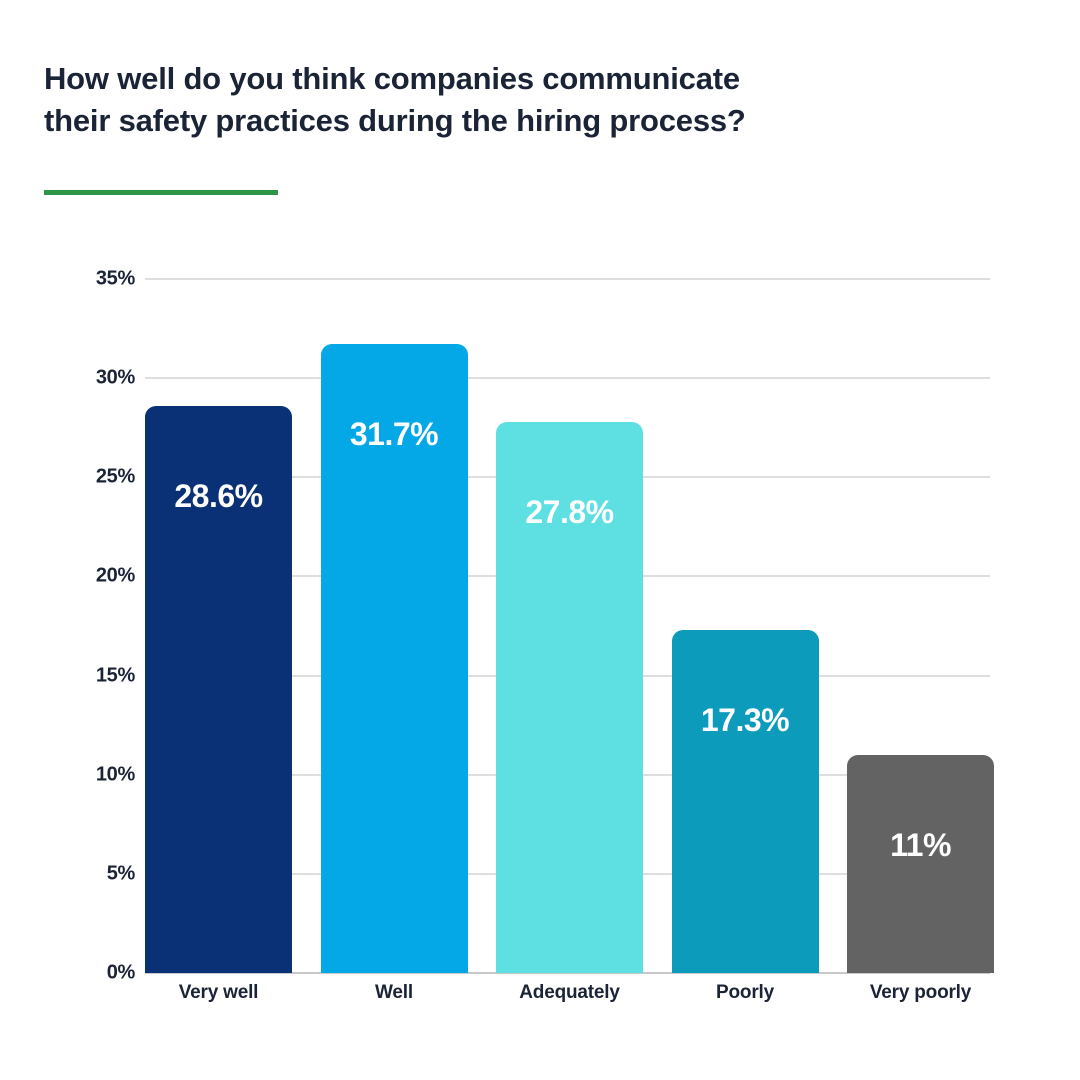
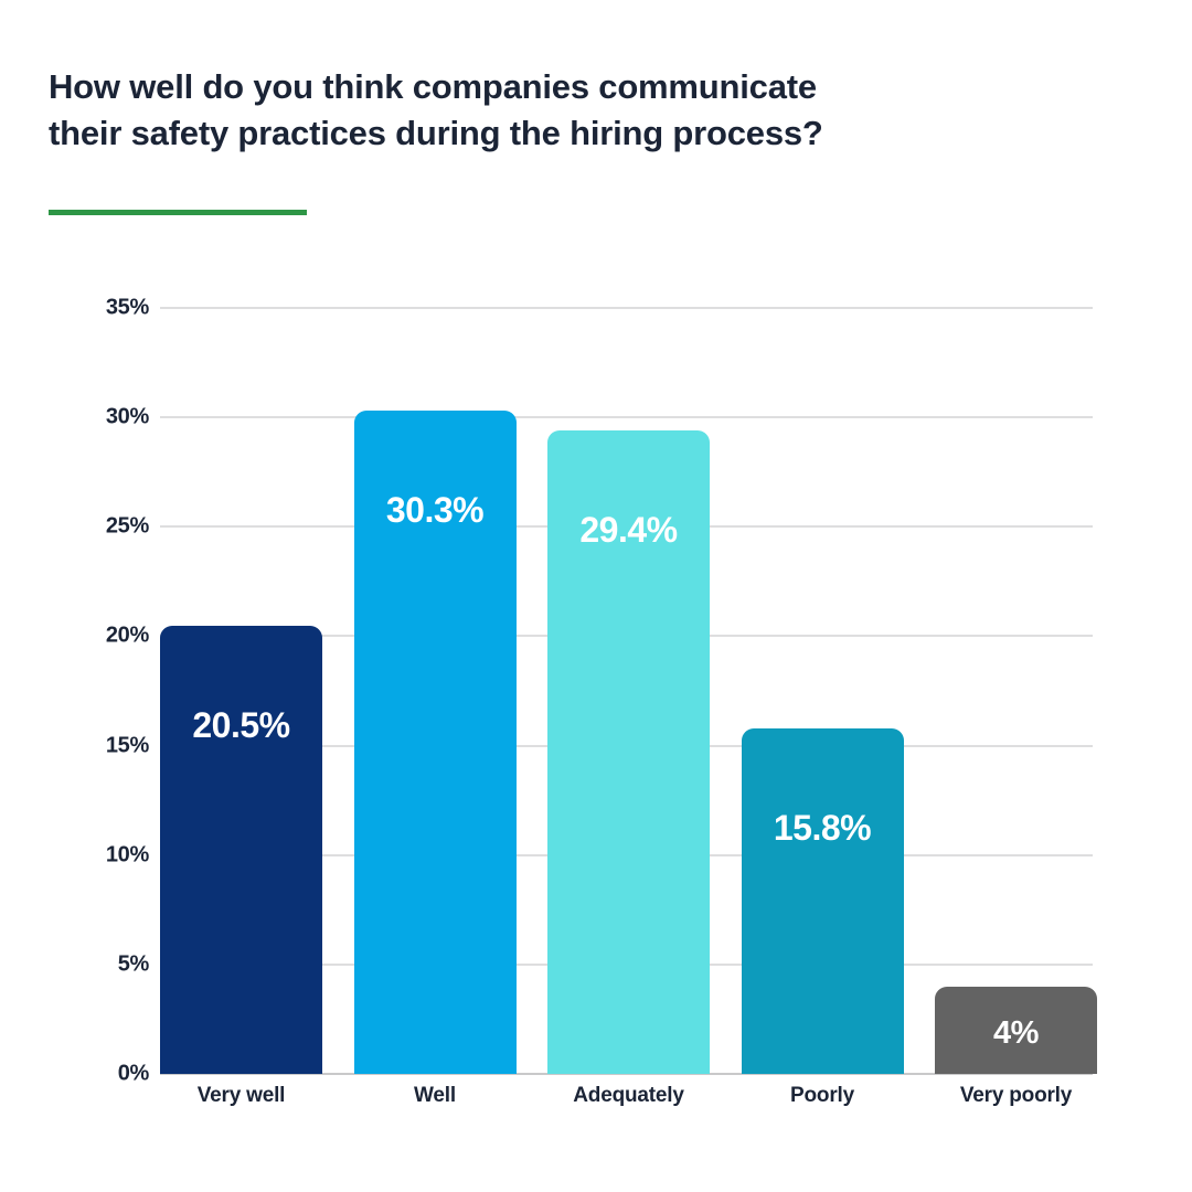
Very well: 28.6% -> 20.5%
Well: 31.7% -> 30.3%
Adequately: 27.8% -> 29.4%
Poorly: 17.3% -> 15.8%
Very poorly: 11% -> 4%
